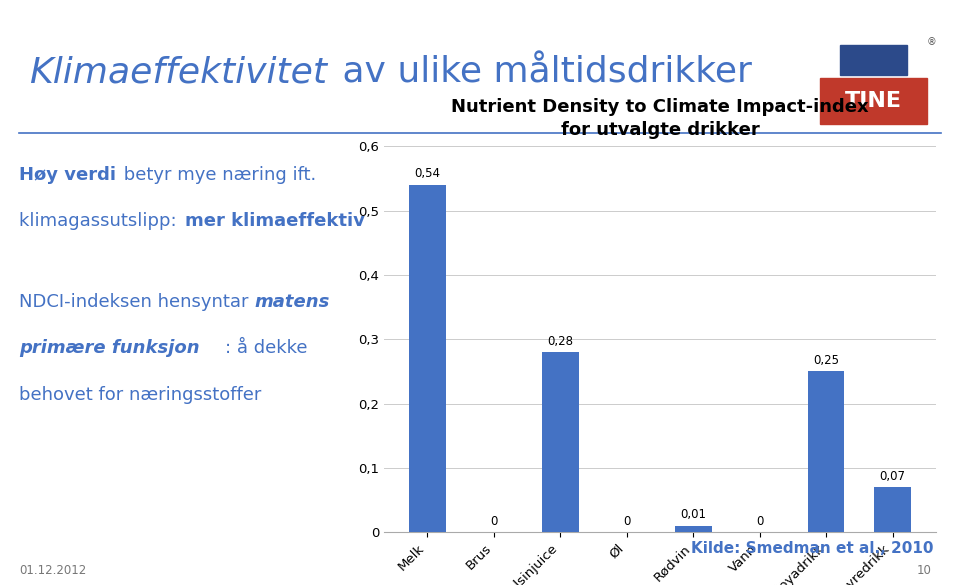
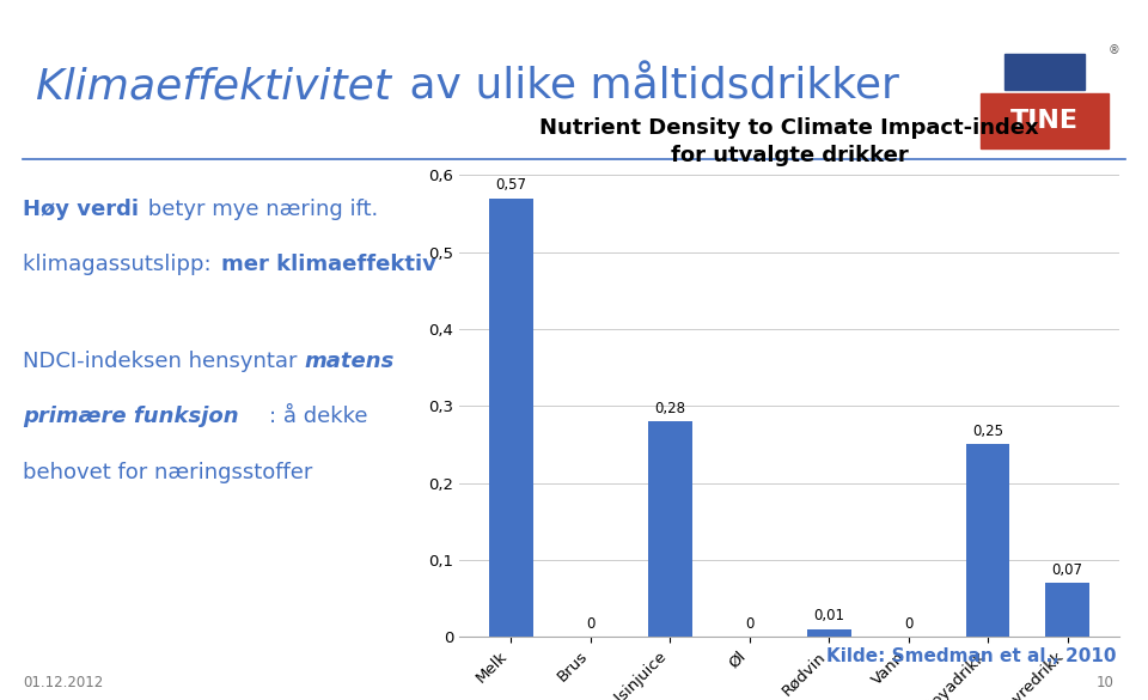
Melk: 0,54 -> 0,57
